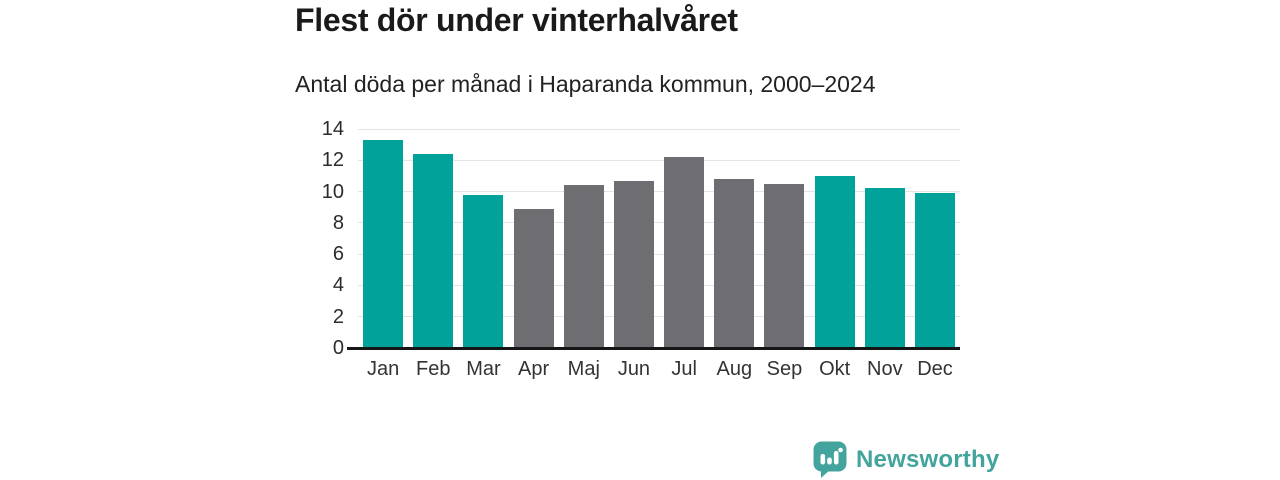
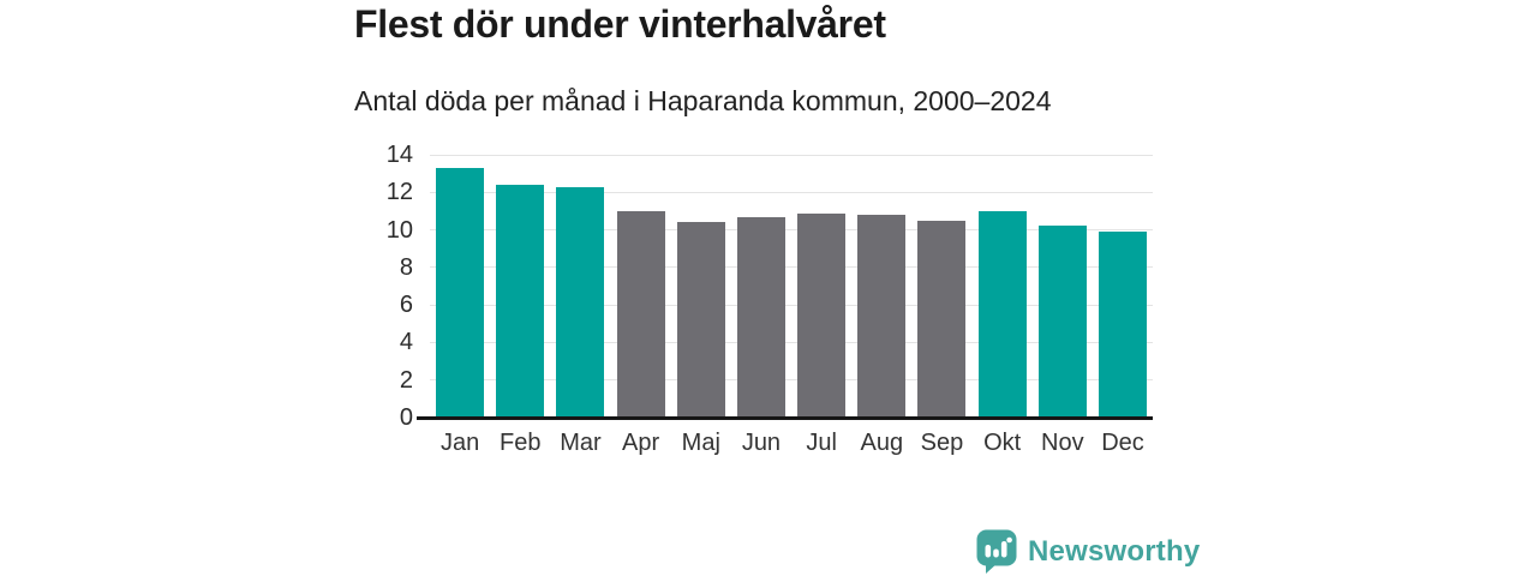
Mar: 9.8 -> 12.3
Apr: 8.9 -> 11.0
Jul: 12.2 -> 10.9
